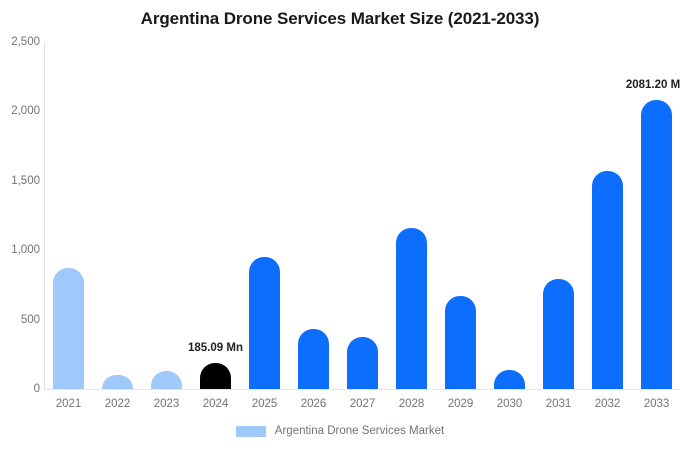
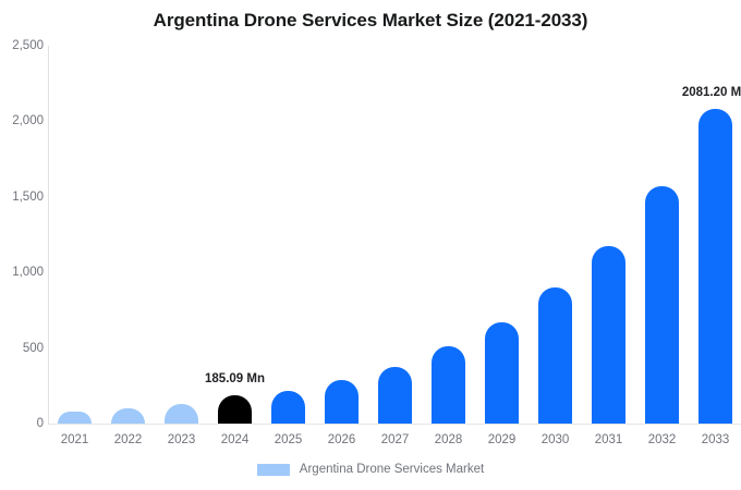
2021: 870 -> 80
2025: 950 -> 220
2026: 430 -> 280
2028: 1160 -> 520
2030: 140 -> 900
2031: 790 -> 1180
